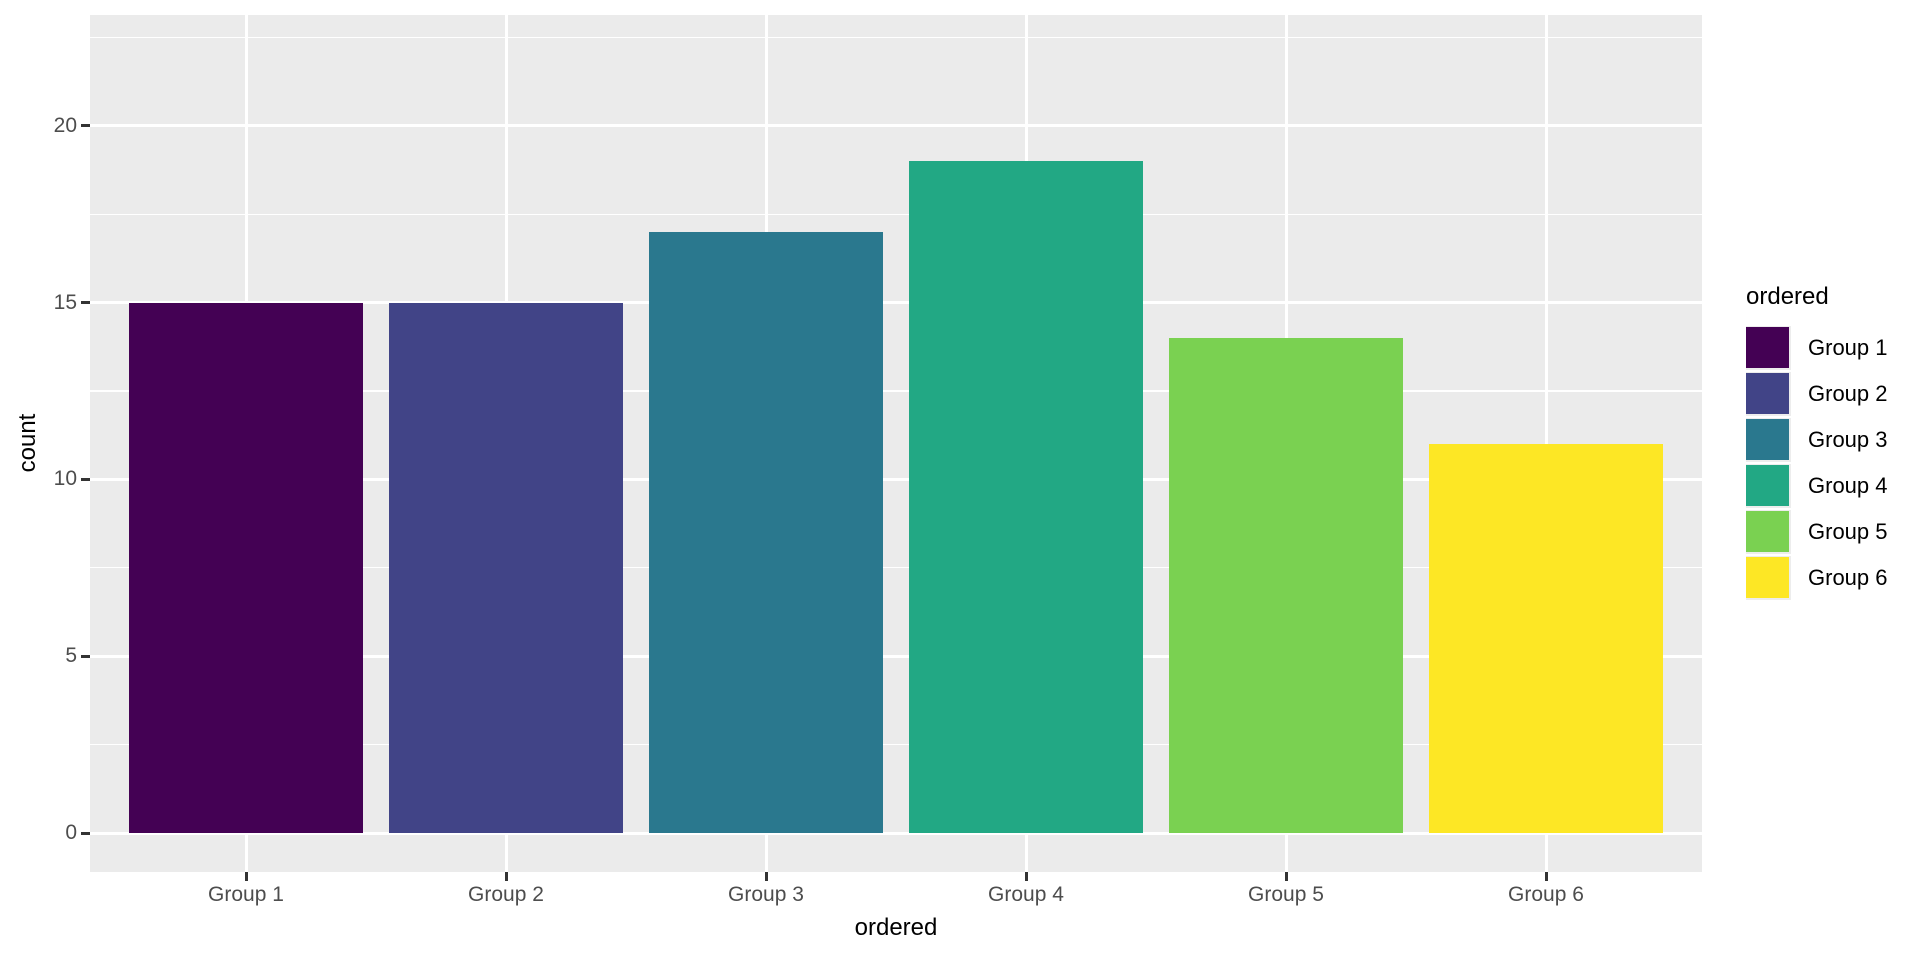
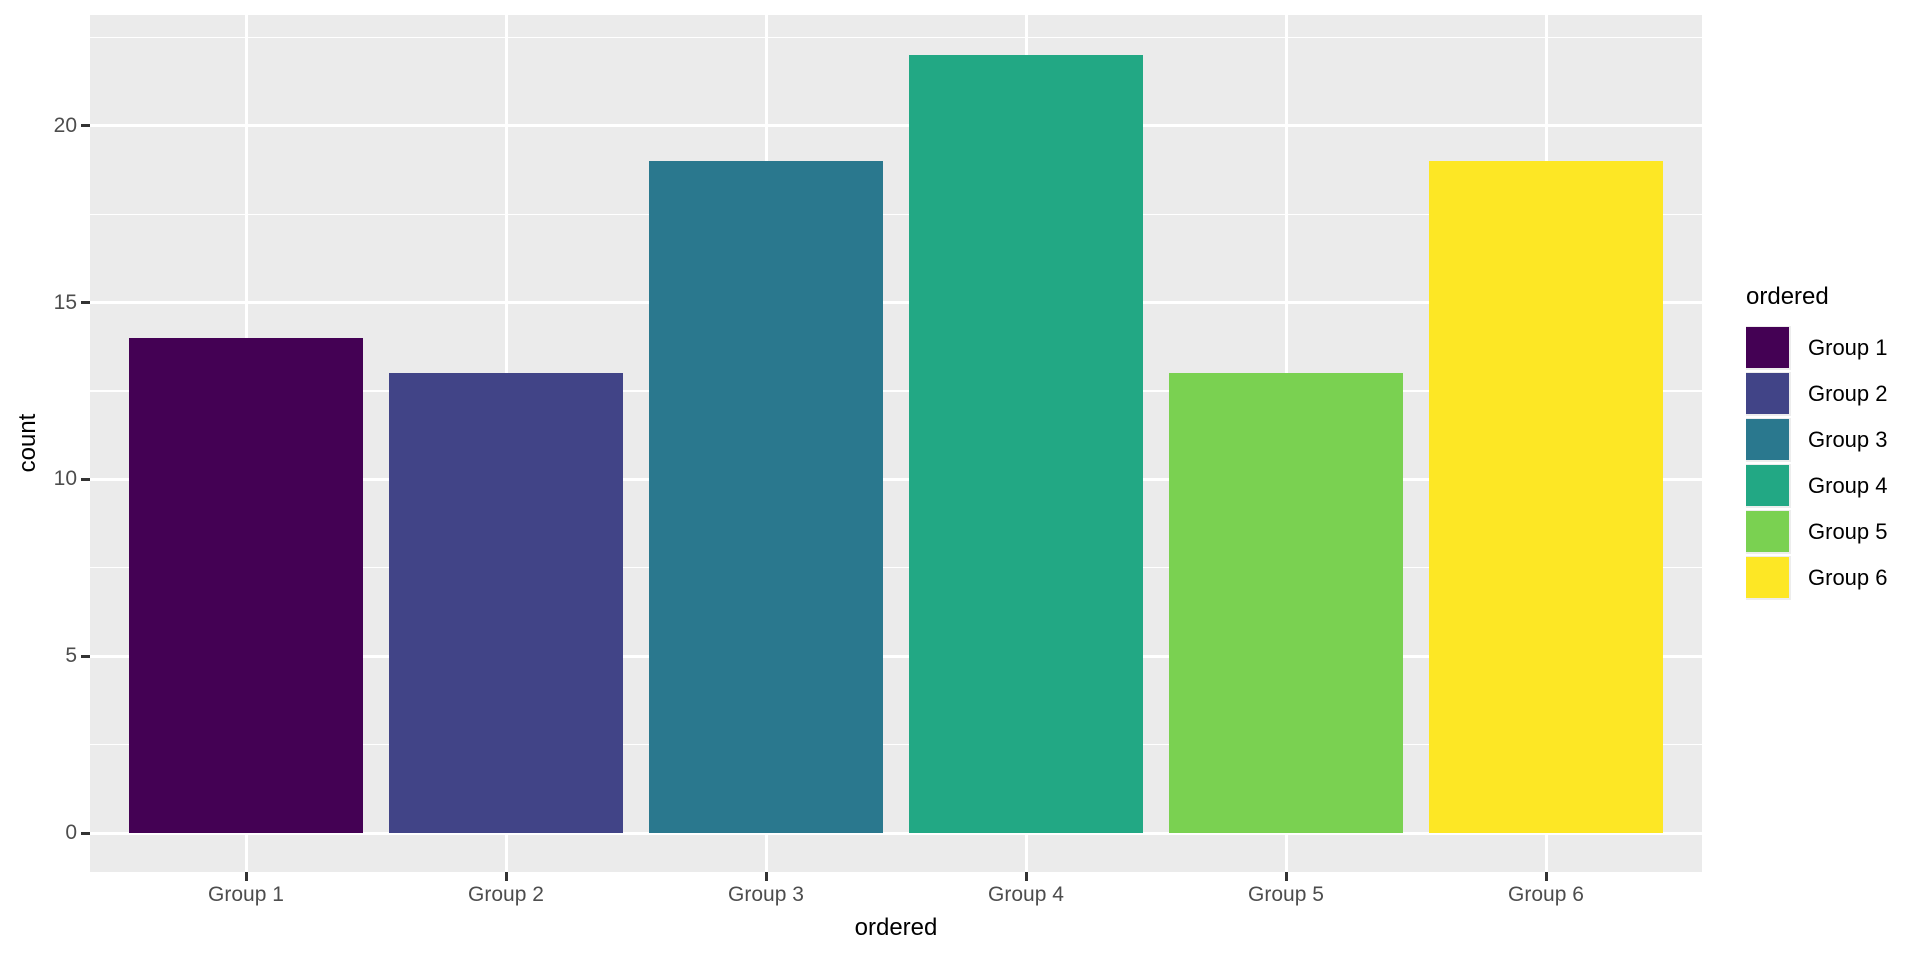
Group 1: 15 -> 14
Group 2: 15 -> 13
Group 3: 17 -> 19
Group 4: 19 -> 22
Group 5: 14 -> 13
Group 6: 11 -> 19
